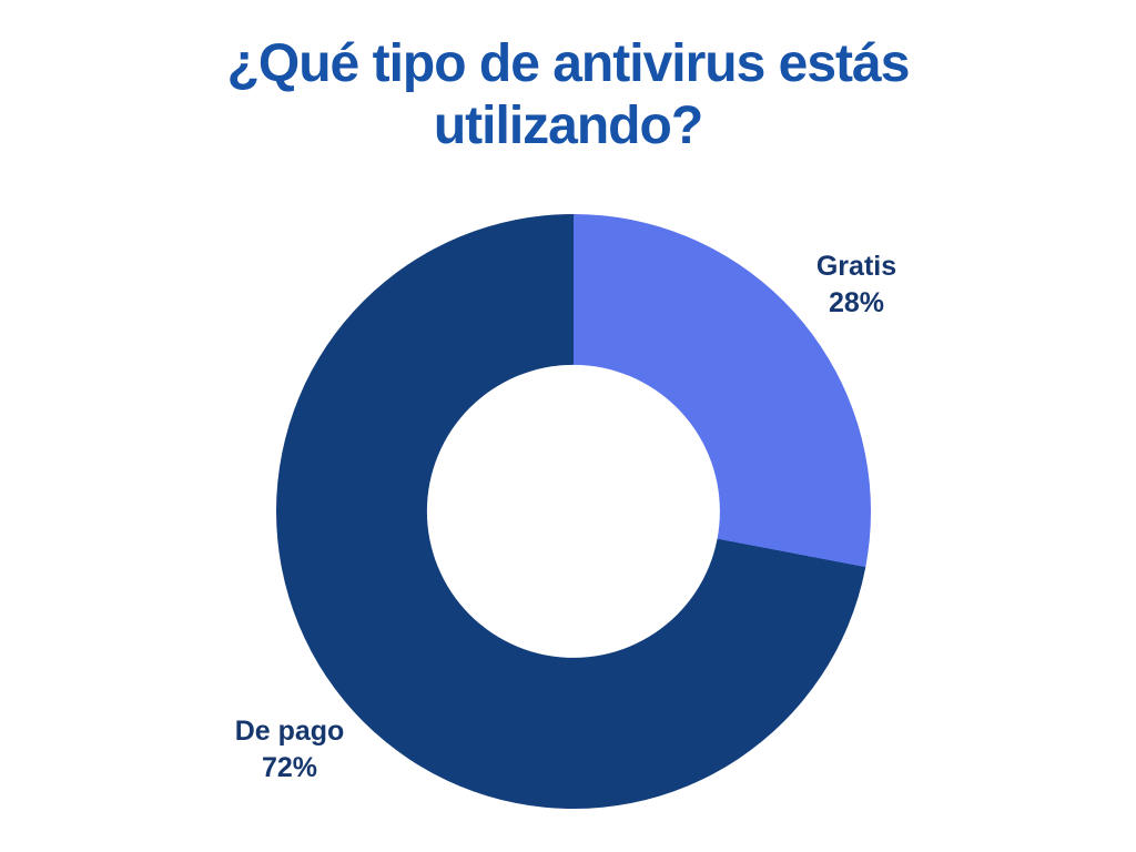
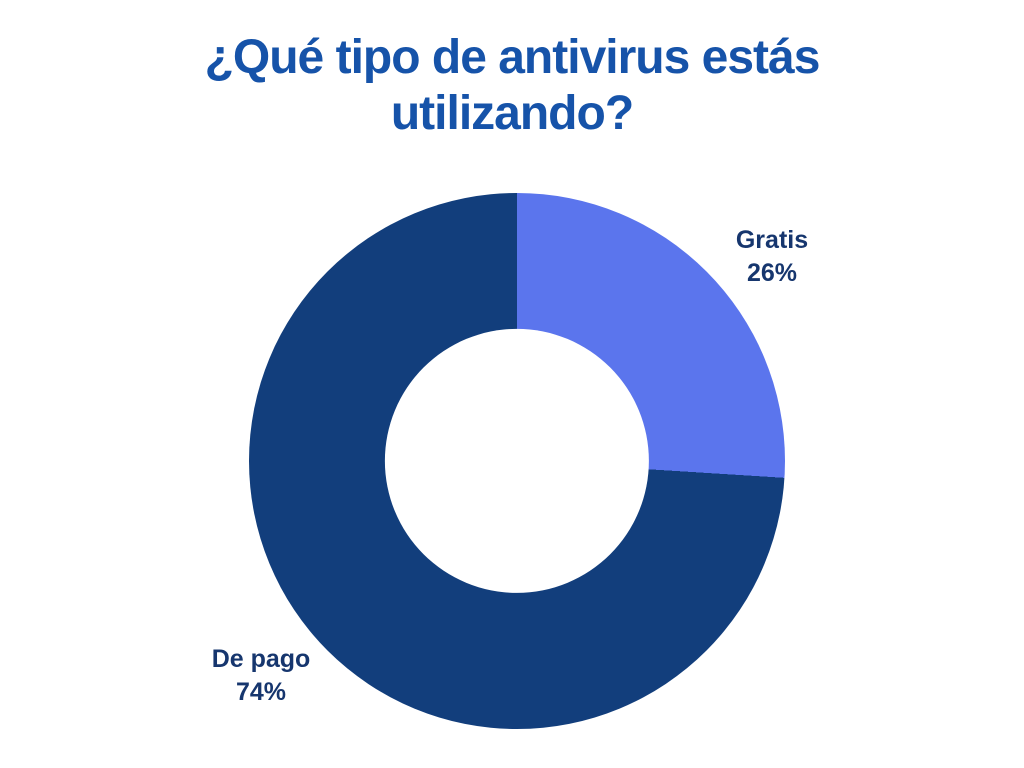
Gratis: 28% -> 26%
De pago: 72% -> 74%
